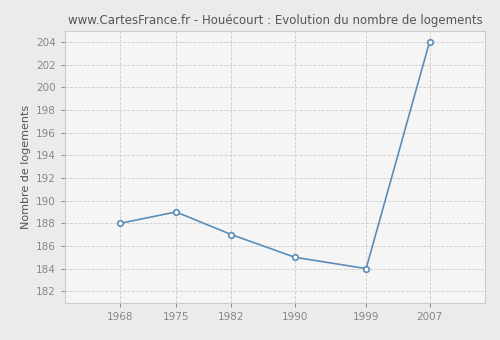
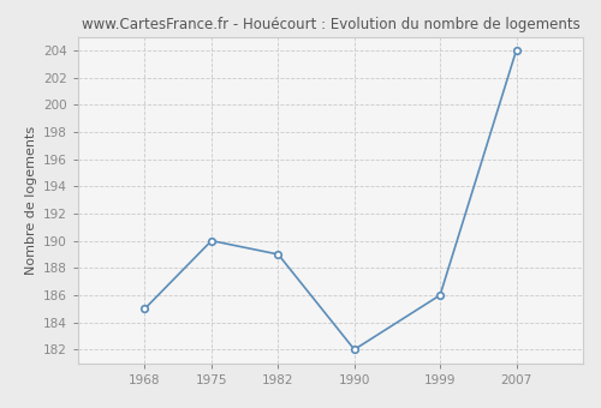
1968: 188 -> 185
1975: 189 -> 190
1982: 187 -> 189
1990: 185 -> 182
1999: 184 -> 186
